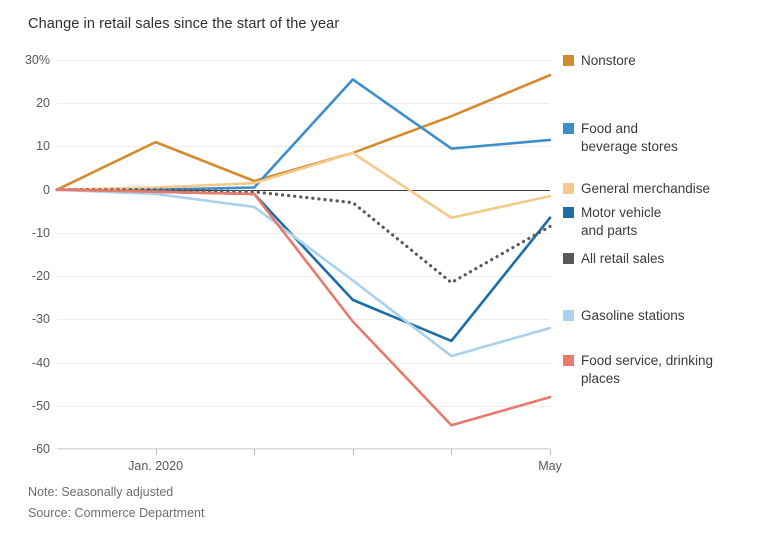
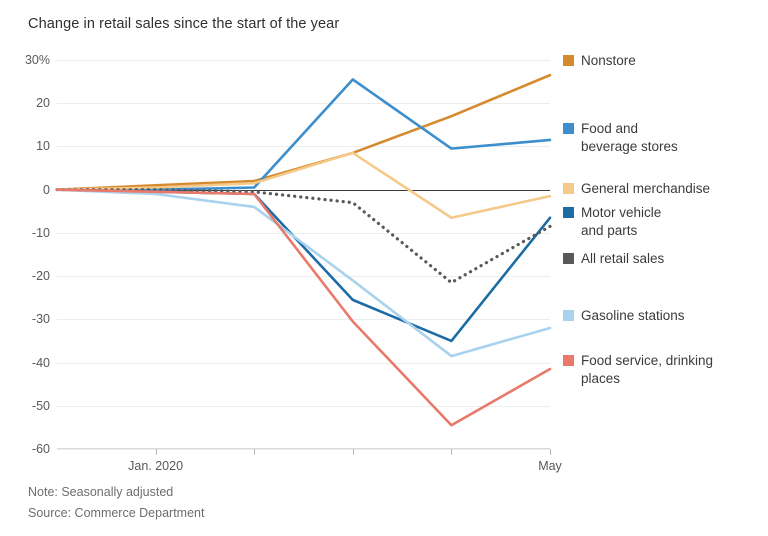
Nonstore/Jan. 2020: 11% -> 1%
Food service, drinking places/May: -48% -> -42%
